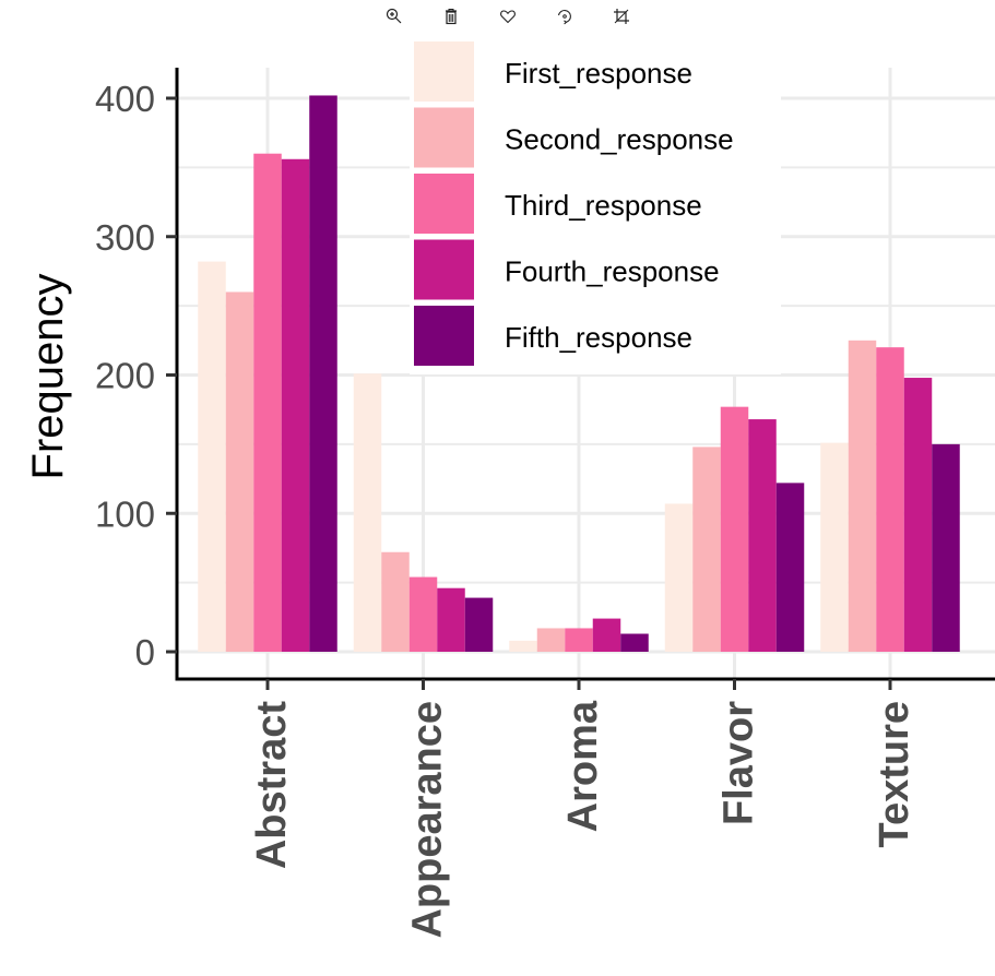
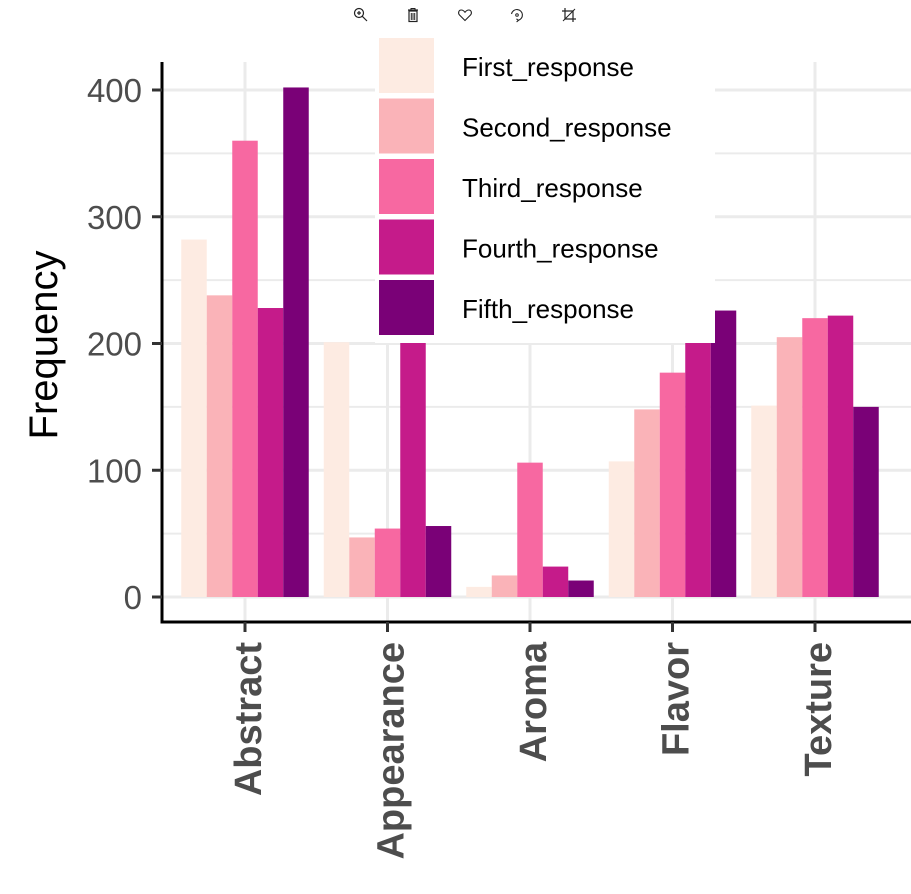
Second_response/Abstract: 260 -> 238
Fourth_response/Abstract: 356 -> 228
Second_response/Appearance: 72 -> 47
Fourth_response/Appearance: 46 -> 209
Fifth_response/Appearance: 39 -> 56
Third_response/Aroma: 17 -> 106
Fourth_response/Flavor: 168 -> 275
Fifth_response/Flavor: 122 -> 226
Second_response/Texture: 225 -> 205
Fourth_response/Texture: 198 -> 222
